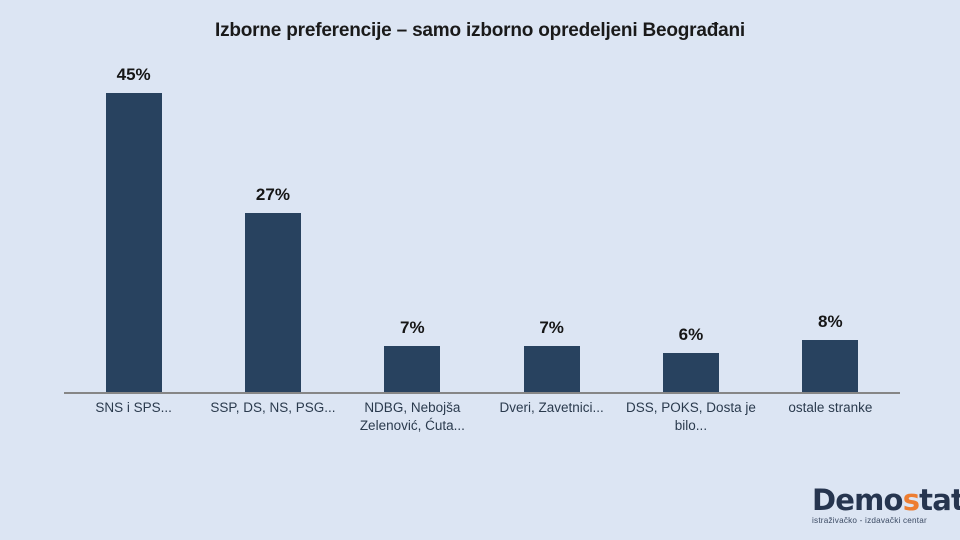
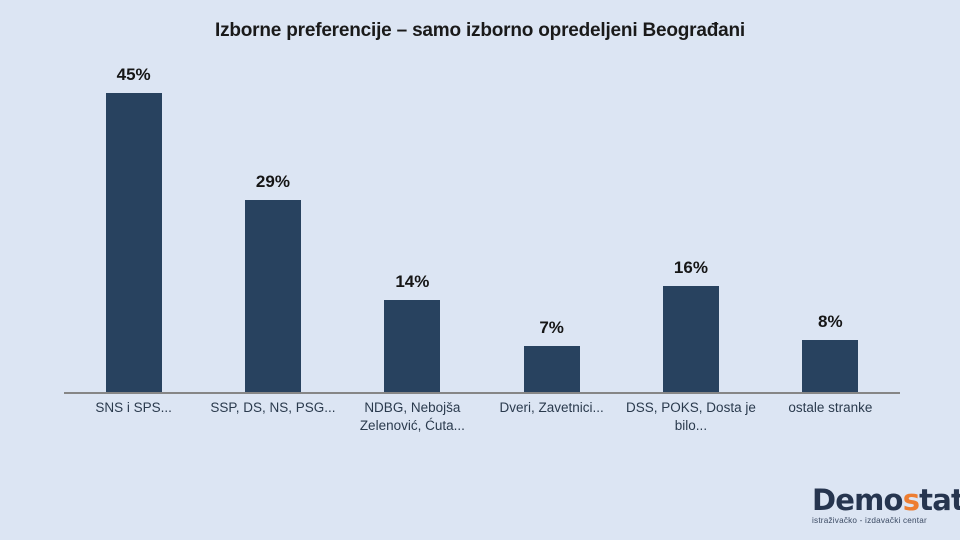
SSP, DS, NS, PSG...: 27% -> 29%
NDBG, Nebojša Zelenović, Ćuta...: 7% -> 14%
DSS, POKS, Dosta je bilo...: 6% -> 16%
